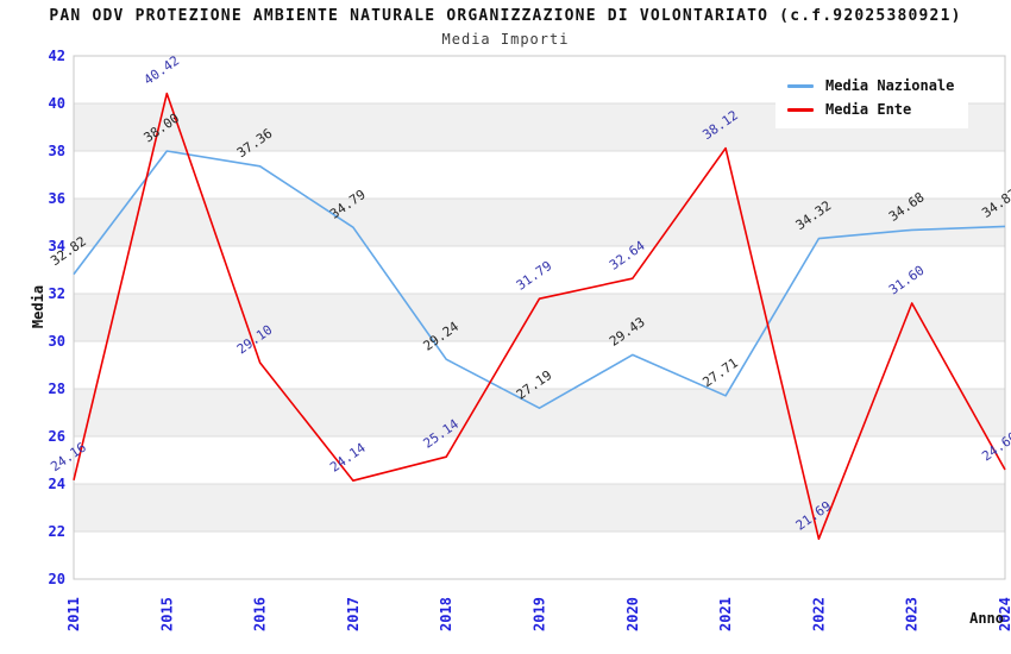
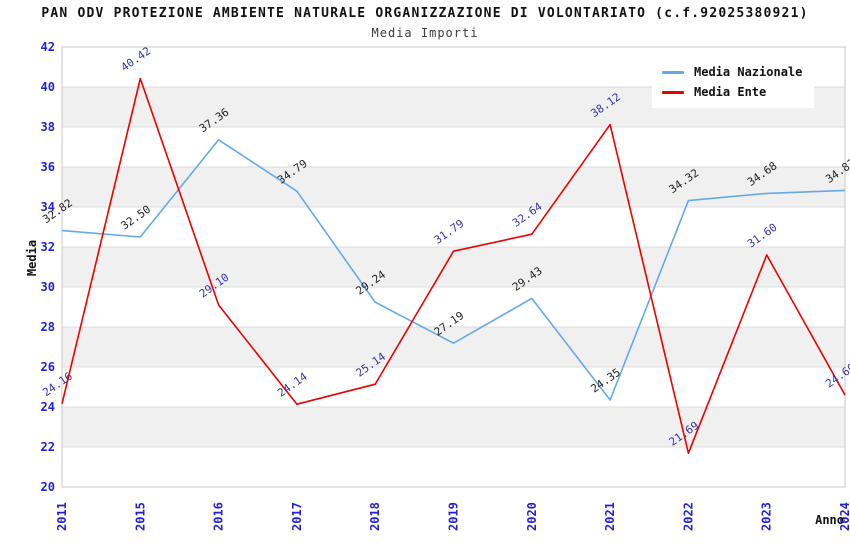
Media Nazionale/2015: 38.00 -> 32.50
Media Nazionale/2021: 27.71 -> 24.35
